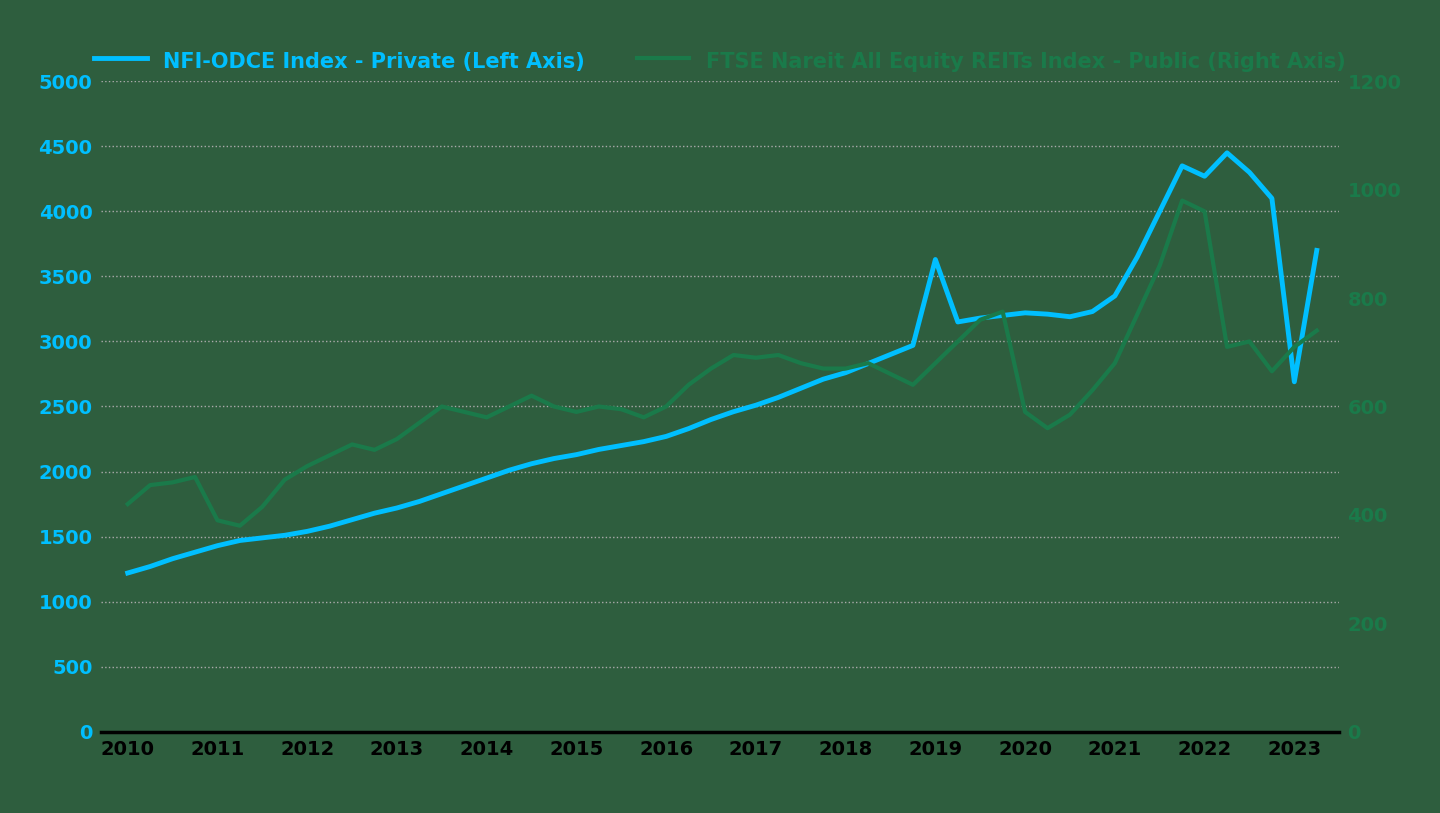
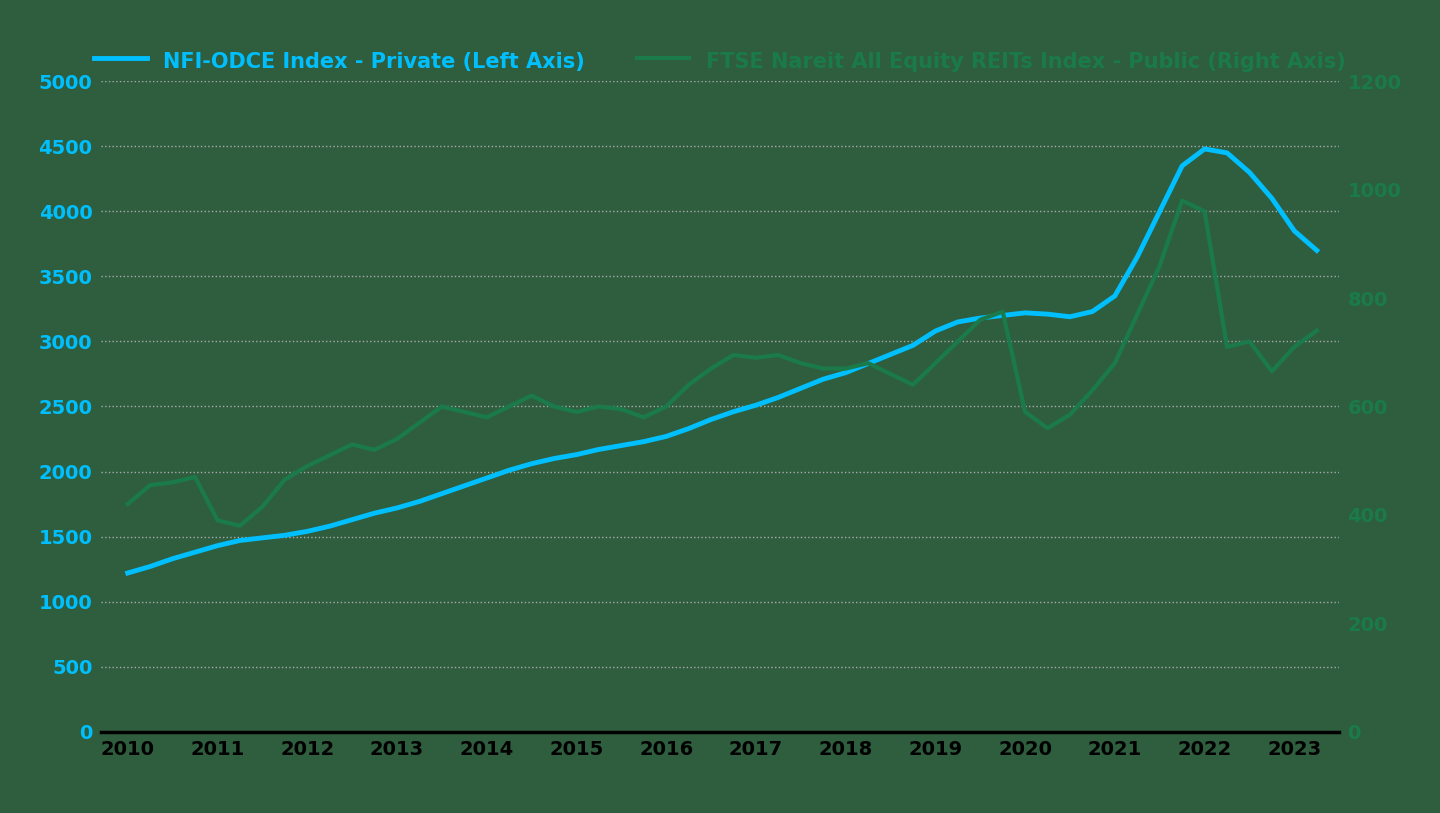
NFI-ODCE Index - Private (Left Axis)/2019: 3630 -> 3080
NFI-ODCE Index - Private (Left Axis)/2022: 4270 -> 4480
NFI-ODCE Index - Private (Left Axis)/2023: 2690 -> 3850
